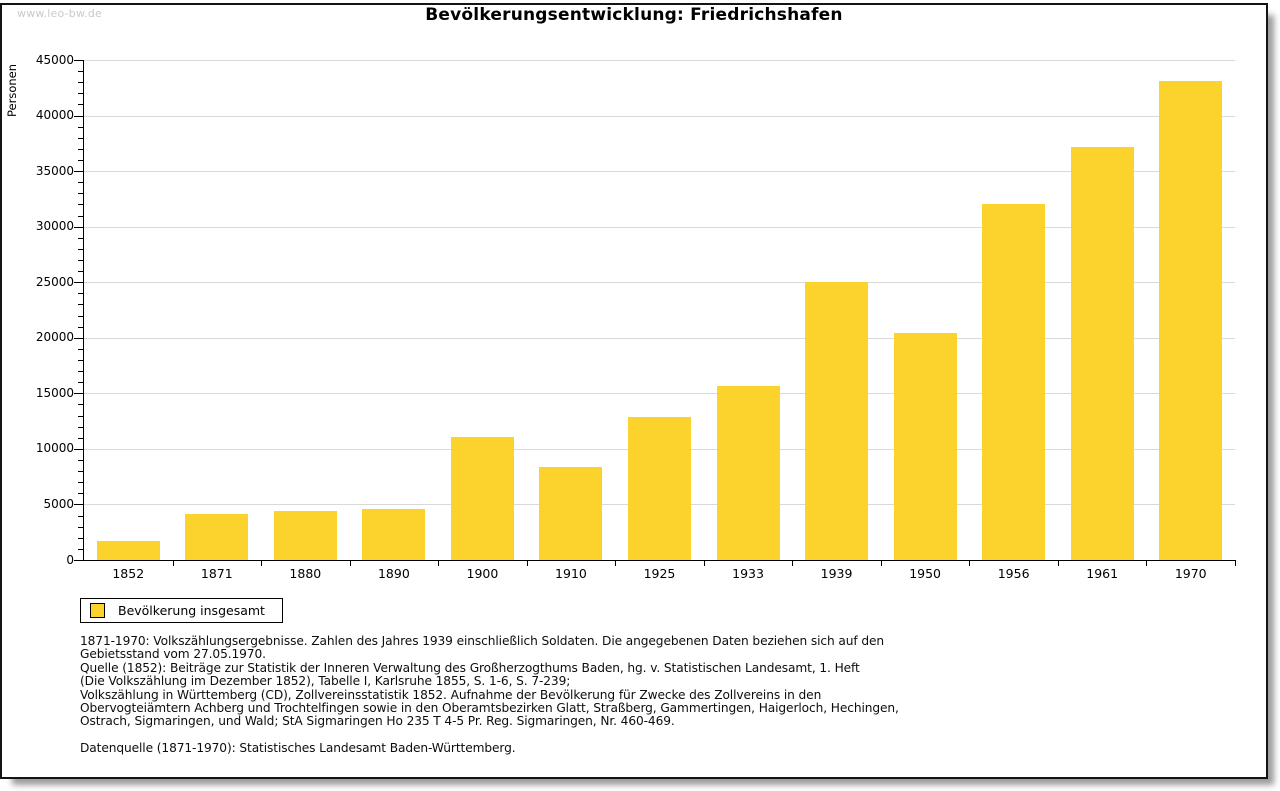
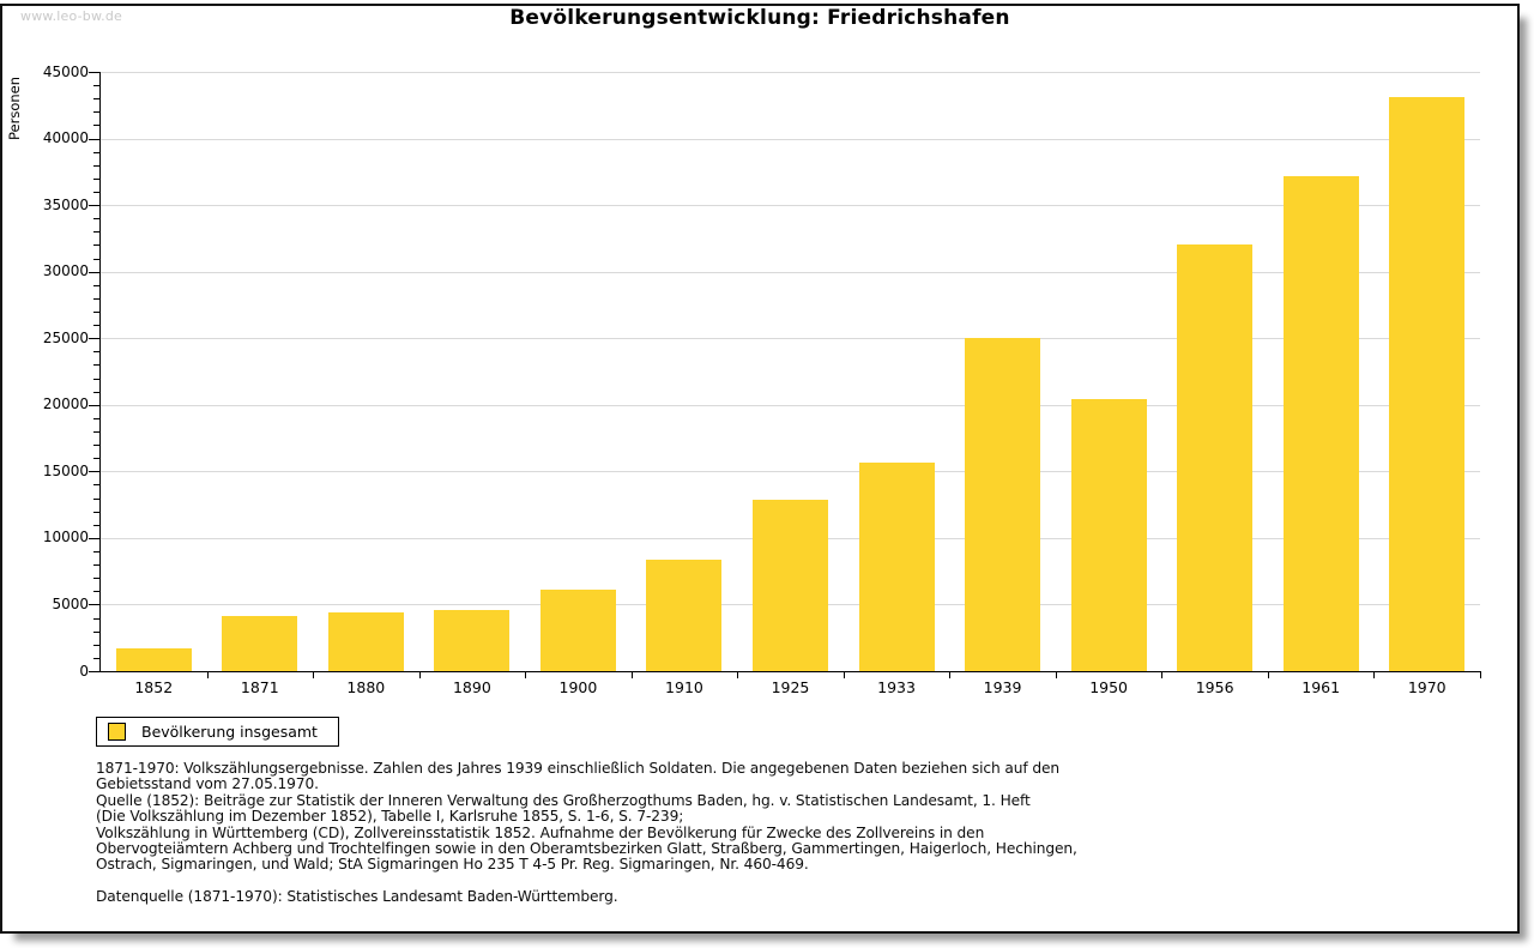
1900: 11100 -> 6200
